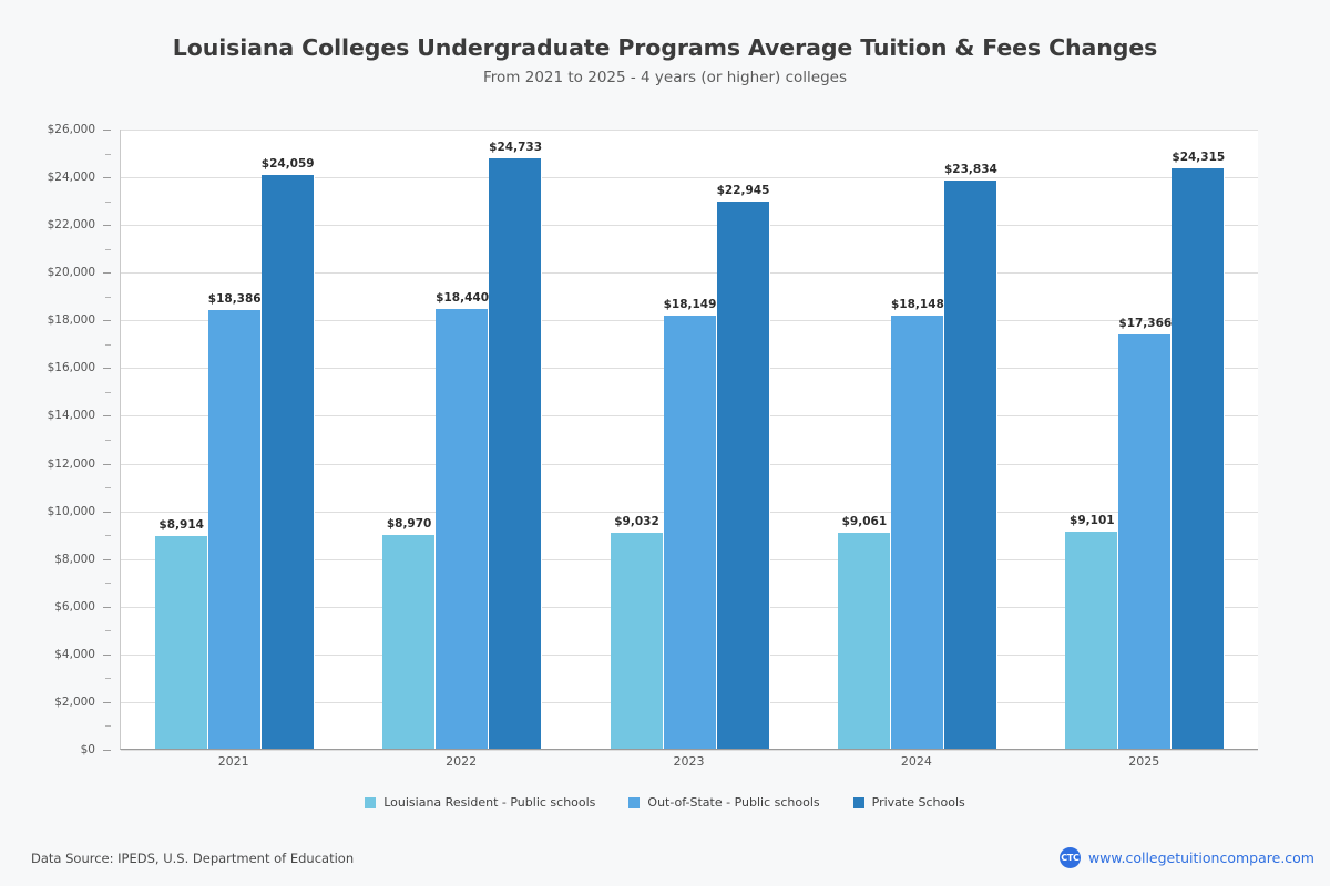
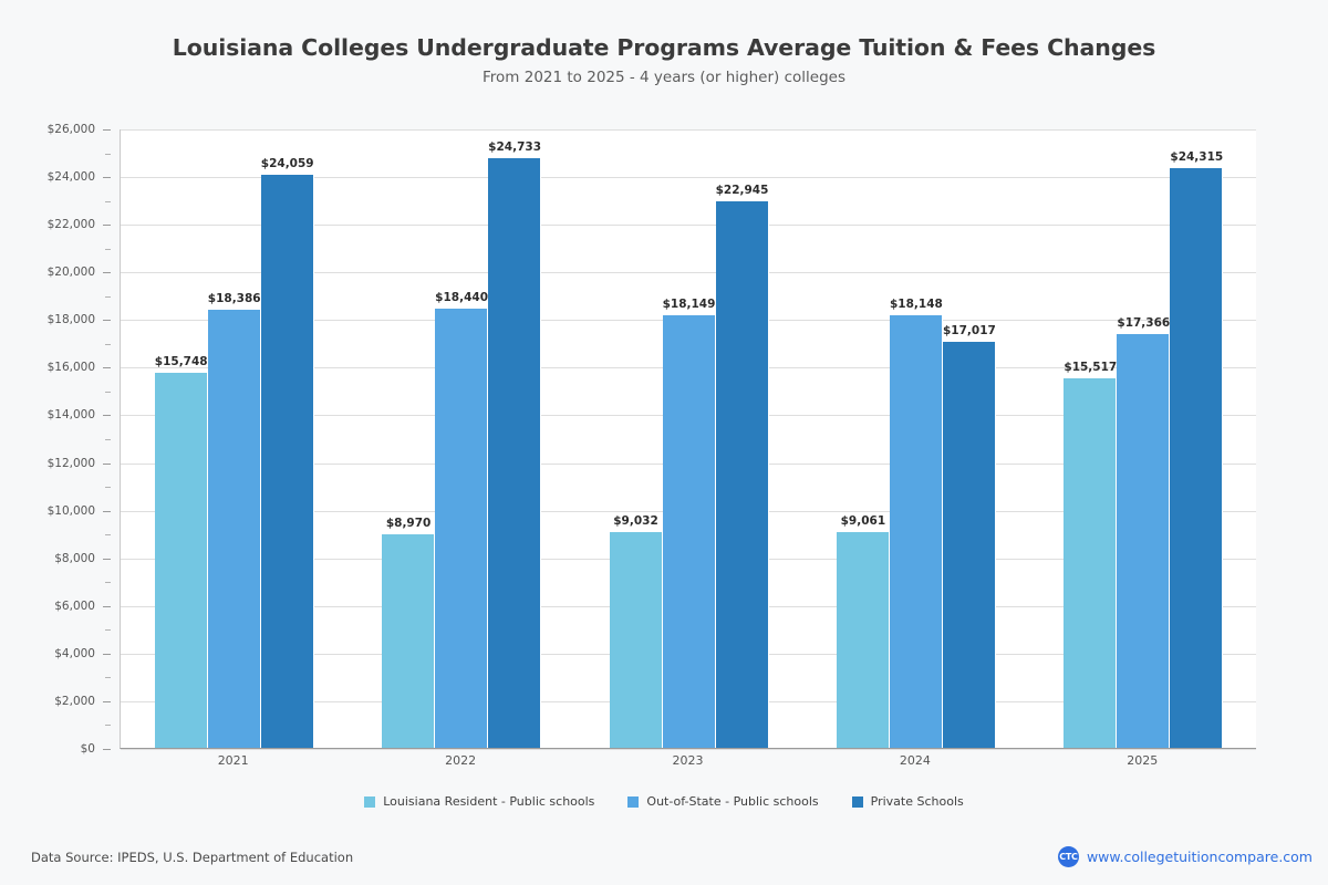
Louisiana Resident - Public schools/2021: $8,914 -> $15,748
Private Schools/2024: $23,834 -> $17,017
Louisiana Resident - Public schools/2025: $9,101 -> $15,517
